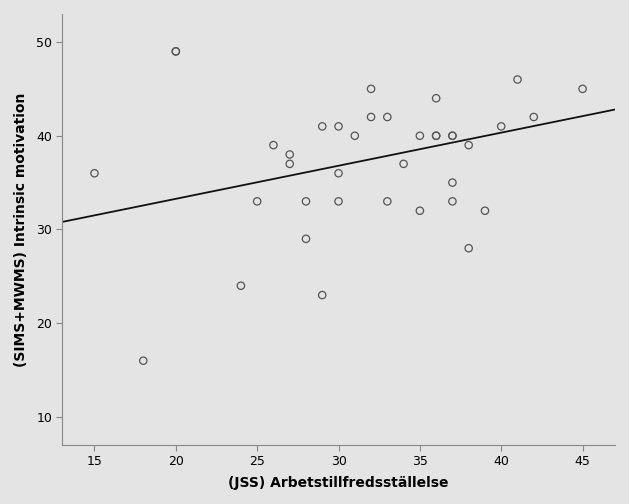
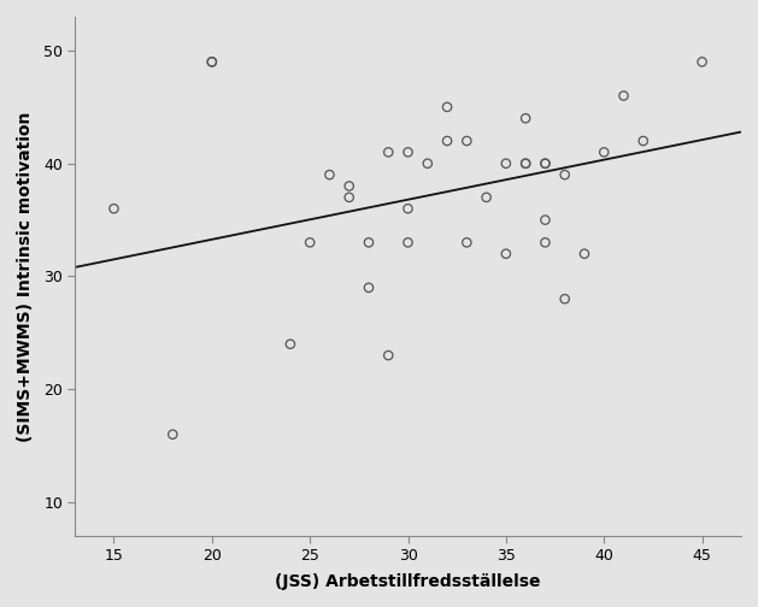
45: 45 -> 49
